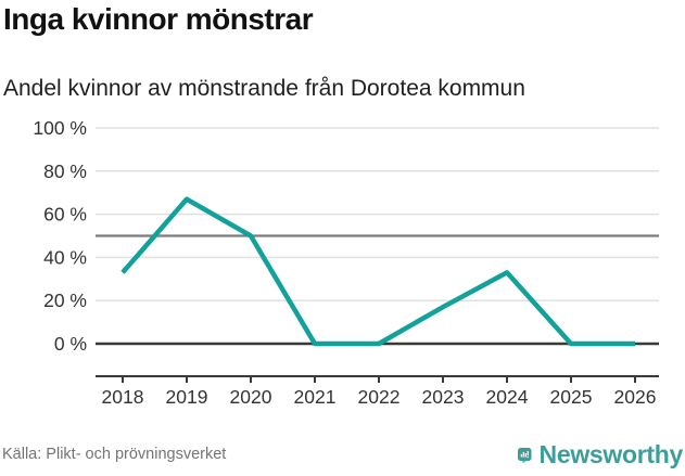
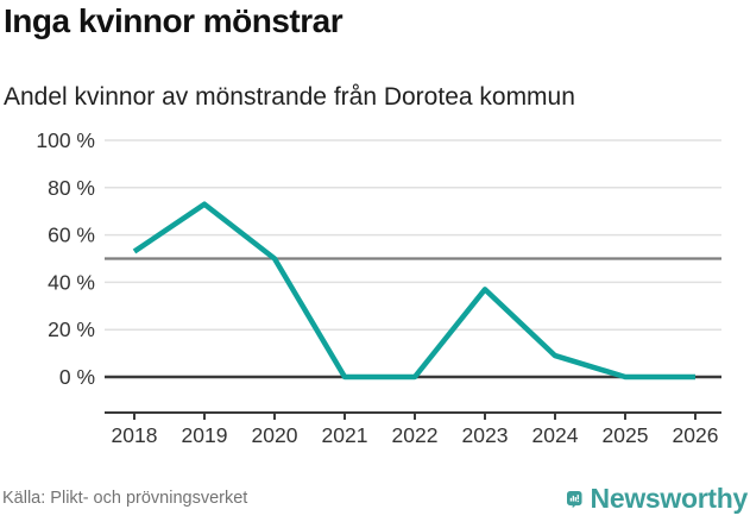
2018: 33% -> 53%
2019: 67% -> 73%
2023: 17% -> 37%
2024: 33% -> 9%
